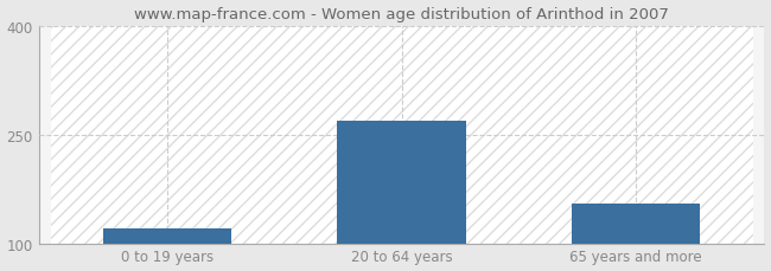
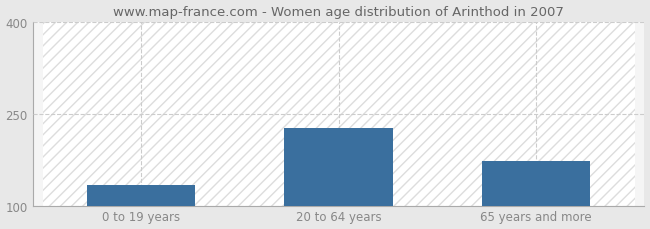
0 to 19 years: 120 -> 134
20 to 64 years: 268 -> 226
65 years and more: 155 -> 172
